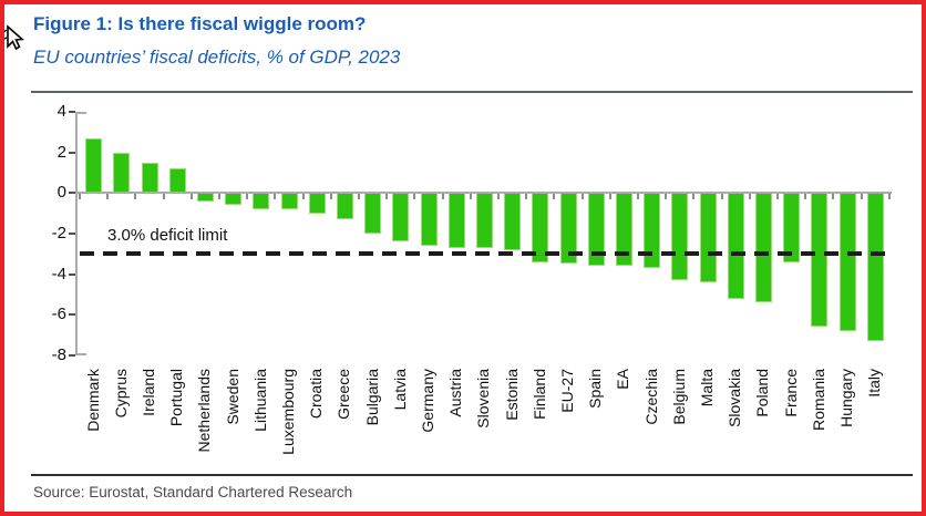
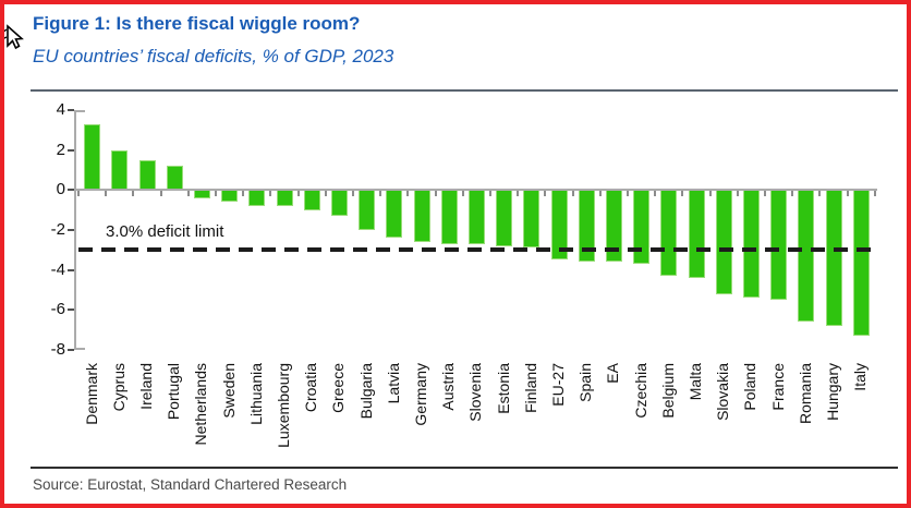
Denmark: 2.7 -> 3.3
Finland: -3.4 -> -2.9
France: -3.4 -> -5.5
